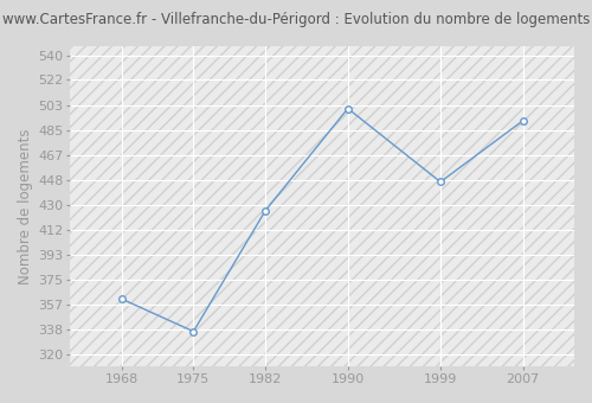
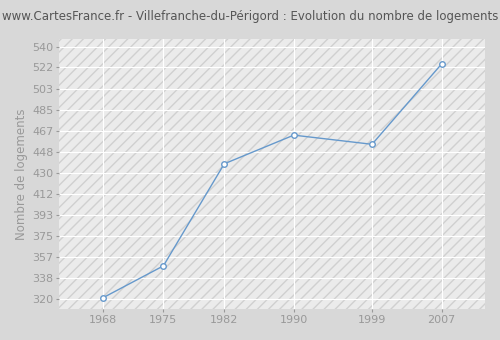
1968: 361 -> 321
1975: 337 -> 349
1982: 426 -> 438
1990: 501 -> 463
1999: 447 -> 455
2007: 492 -> 525
